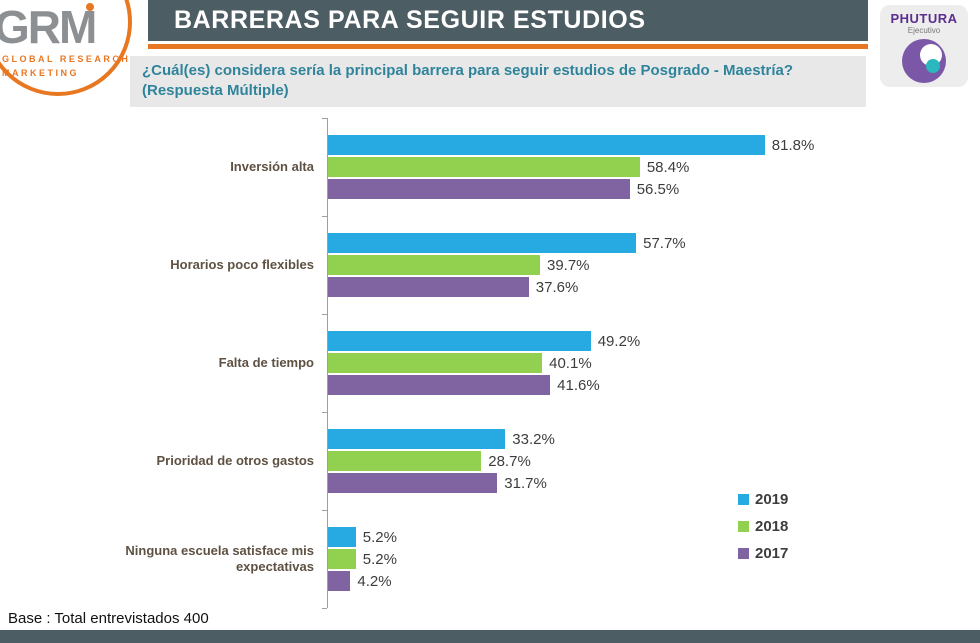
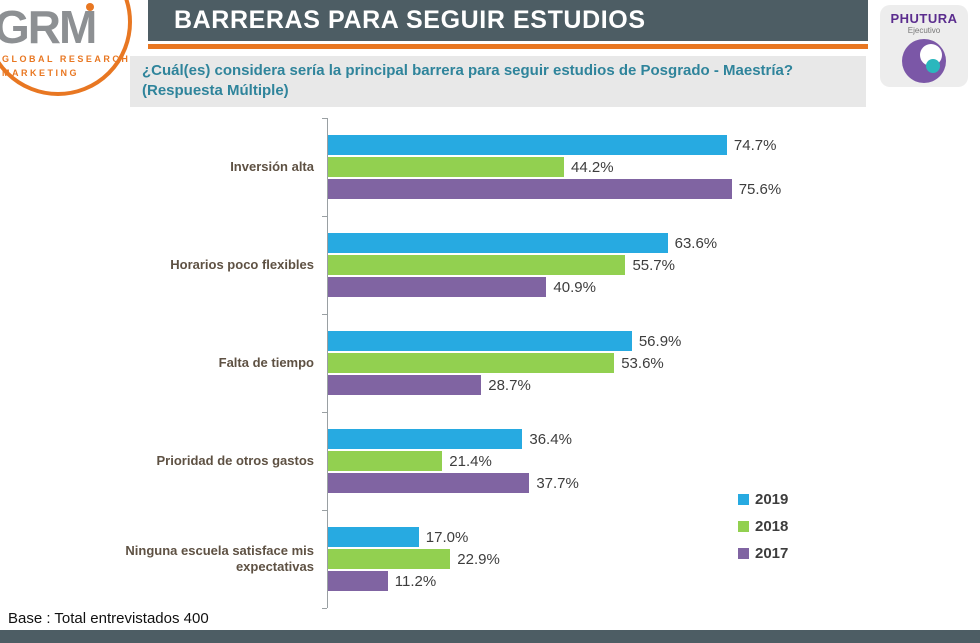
2019/Inversión alta: 81.8% -> 74.7%
2018/Inversión alta: 58.4% -> 44.2%
2017/Inversión alta: 56.5% -> 75.6%
2019/Horarios poco flexibles: 57.7% -> 63.6%
2018/Horarios poco flexibles: 39.7% -> 55.7%
2017/Horarios poco flexibles: 37.6% -> 40.9%
2019/Falta de tiempo: 49.2% -> 56.9%
2018/Falta de tiempo: 40.1% -> 53.6%
2017/Falta de tiempo: 41.6% -> 28.7%
2019/Prioridad de otros gastos: 33.2% -> 36.4%
2018/Prioridad de otros gastos: 28.7% -> 21.4%
2017/Prioridad de otros gastos: 31.7% -> 37.7%
2019/Ninguna escuela satisface mis expectativas: 5.2% -> 17.0%
2018/Ninguna escuela satisface mis expectativas: 5.2% -> 22.9%
2017/Ninguna escuela satisface mis expectativas: 4.2% -> 11.2%
